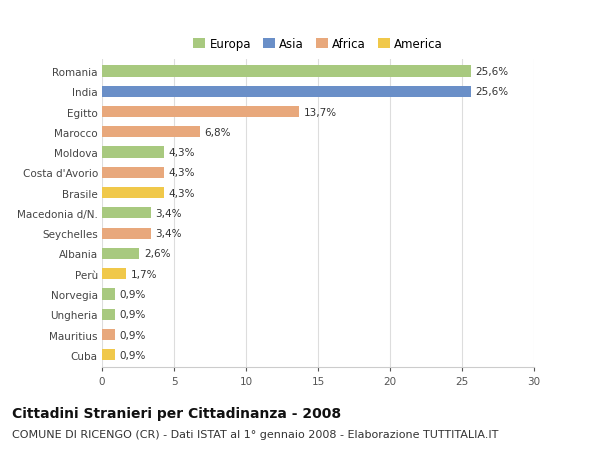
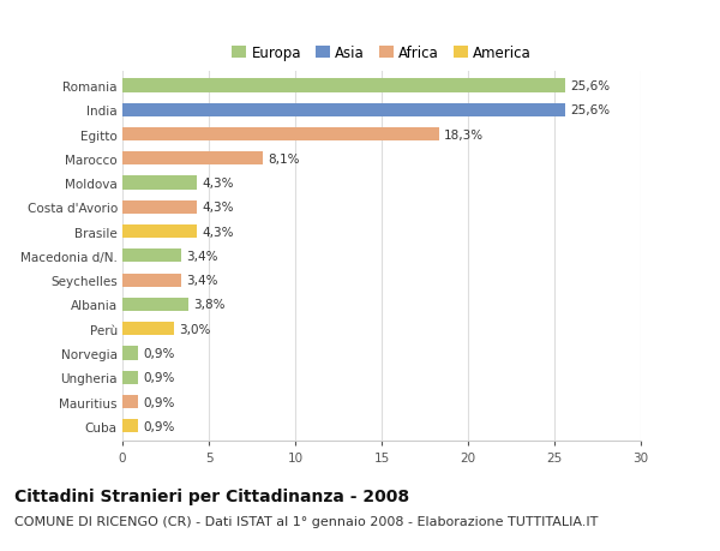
Egitto: 13,7% -> 18,3%
Marocco: 6,8% -> 8,1%
Albania: 2,6% -> 3,8%
Perù: 1,7% -> 3,0%
